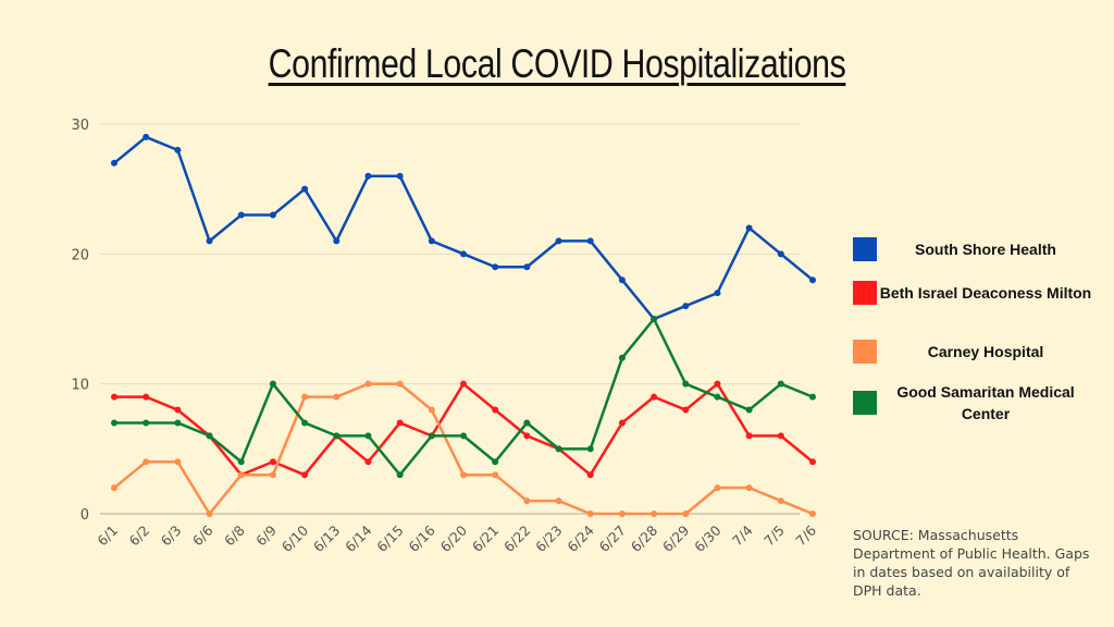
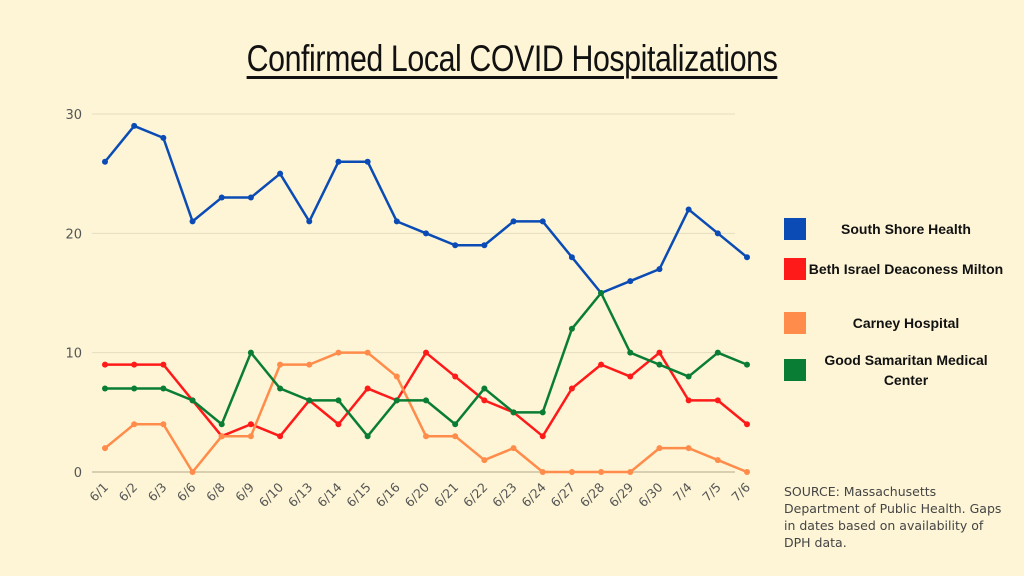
South Shore Health/6/1: 27 -> 26
Beth Israel Deaconess Milton/6/3: 8 -> 9
Carney Hospital/6/23: 1 -> 2
